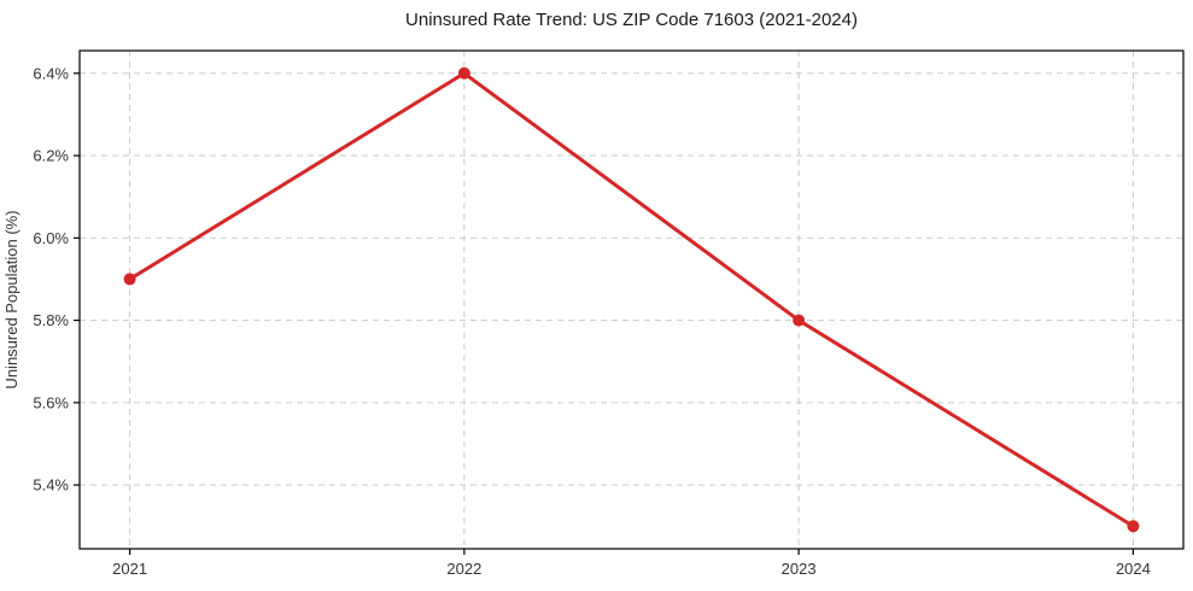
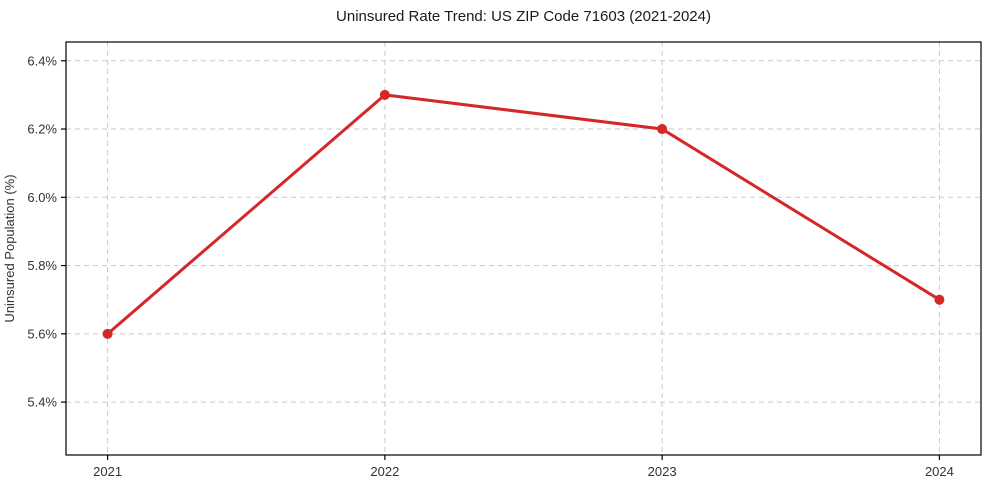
2021: 5.9% -> 5.6%
2022: 6.4% -> 6.3%
2023: 5.8% -> 6.2%
2024: 5.3% -> 5.7%
